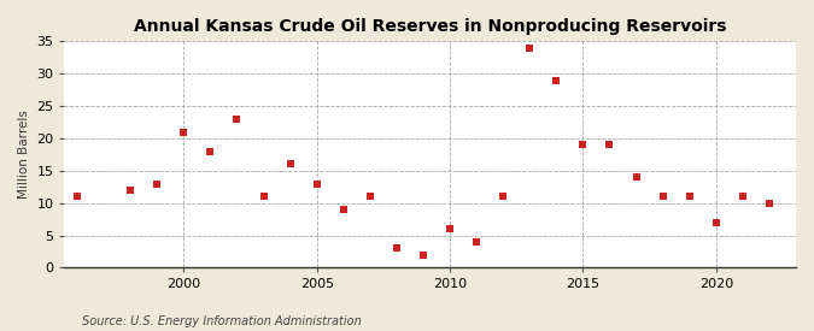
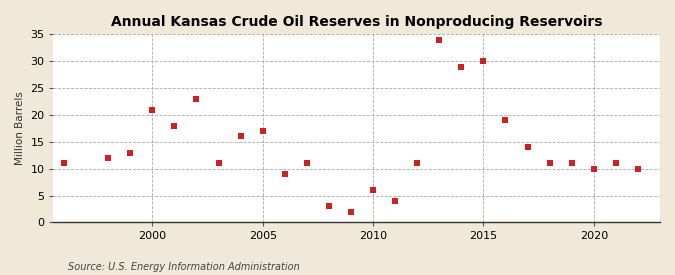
2005: 13 -> 17
2015: 19 -> 30
2020: 7 -> 10
